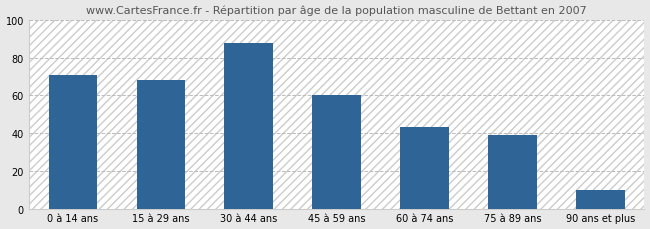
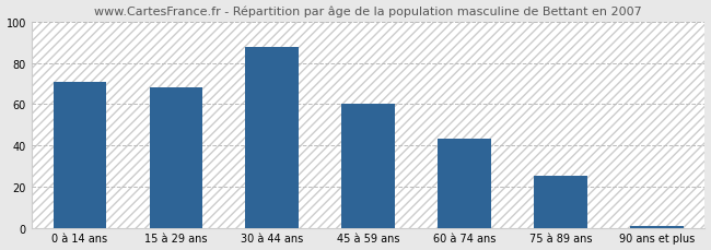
75 à 89 ans: 39 -> 25
90 ans et plus: 10 -> 1
